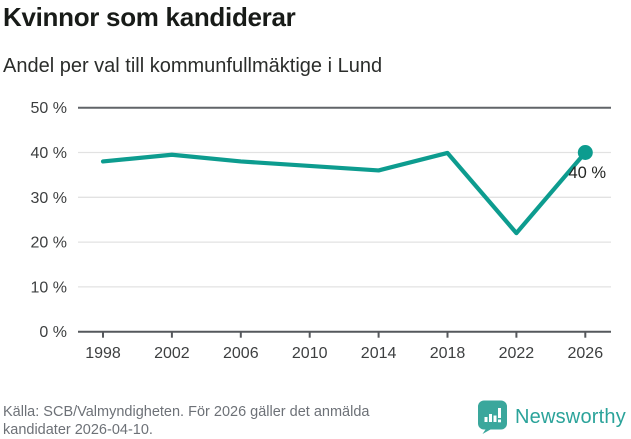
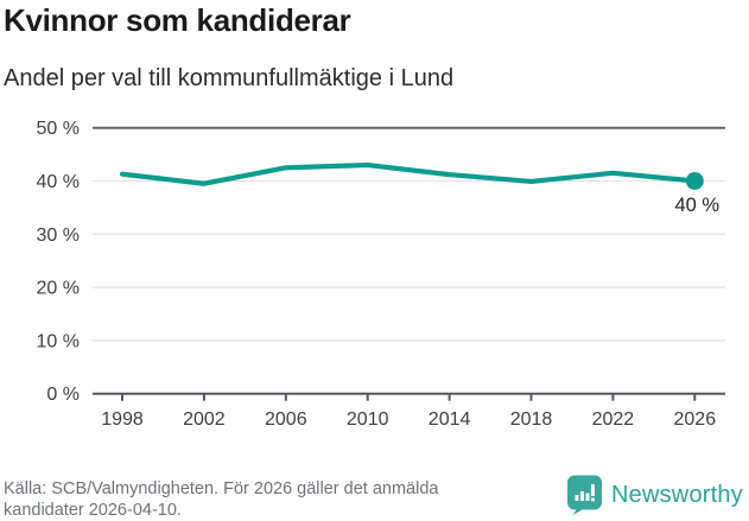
1998: 38% -> 41%
2006: 38% -> 42%
2010: 37% -> 43%
2014: 36% -> 41%
2022: 22% -> 42%
